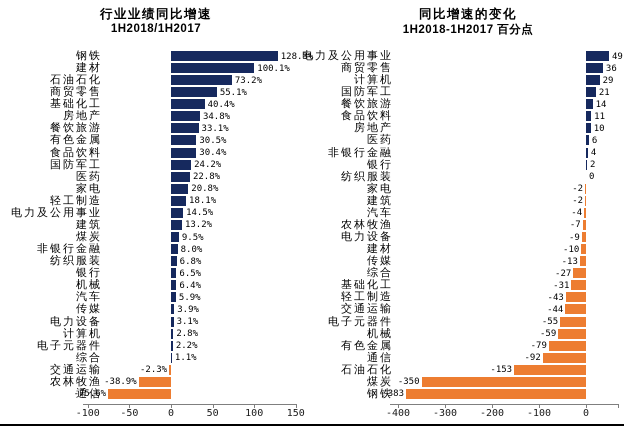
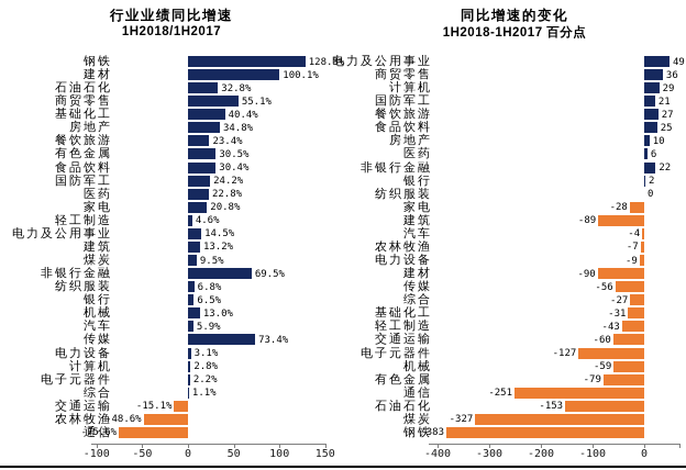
行业业绩同比增速/石油石化: 73.2% -> 32.8%
行业业绩同比增速/餐饮旅游: 33.1% -> 23.4%
行业业绩同比增速/轻工制造: 18.1% -> 4.6%
行业业绩同比增速/非银行金融: 8.0% -> 69.5%
行业业绩同比增速/机械: 6.4% -> 13.0%
行业业绩同比增速/传媒: 3.9% -> 73.4%
行业业绩同比增速/交通运输: -2.3% -> -15.1%
行业业绩同比增速/农林牧渔: -38.9% -> -48.6%
同比增速的变化/餐饮旅游: 14 -> 27
同比增速的变化/食品饮料: 11 -> 25
同比增速的变化/非银行金融: 4 -> 22
同比增速的变化/家电: -2 -> -28
同比增速的变化/建筑: -2 -> -89
同比增速的变化/建材: -10 -> -90
同比增速的变化/传媒: -13 -> -56
同比增速的变化/交通运输: -44 -> -60
同比增速的变化/电子元器件: -55 -> -127
同比增速的变化/通信: -92 -> -251
同比增速的变化/煤炭: -350 -> -327
